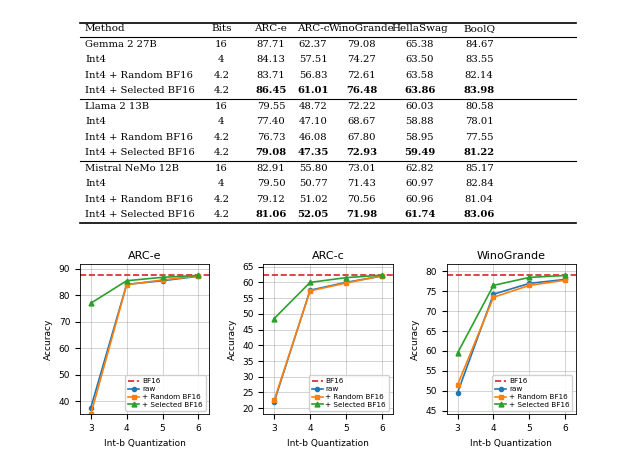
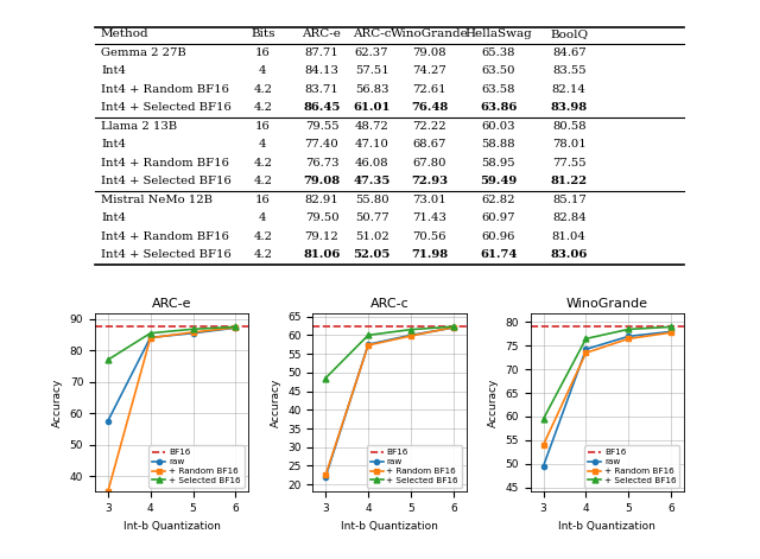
ARC-e/raw/3: 37.5 -> 57.5
WinoGrande/+ Random BF16/3: 51.5 -> 54.0
